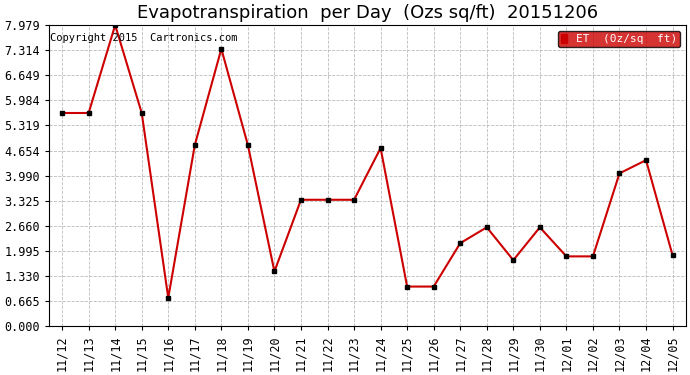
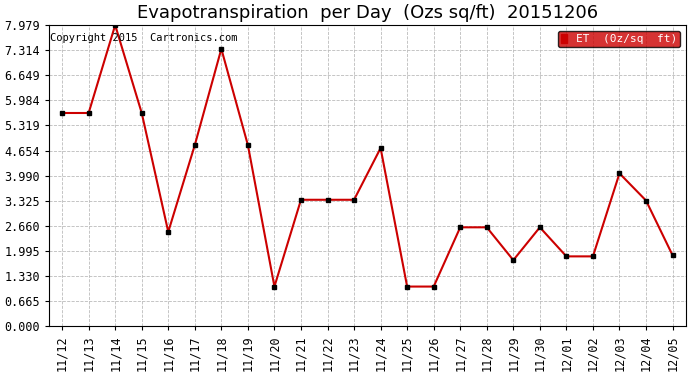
11/16: 0.75 -> 2.50
11/20: 1.45 -> 1.05
11/27: 2.20 -> 2.62
12/04: 4.40 -> 3.33
